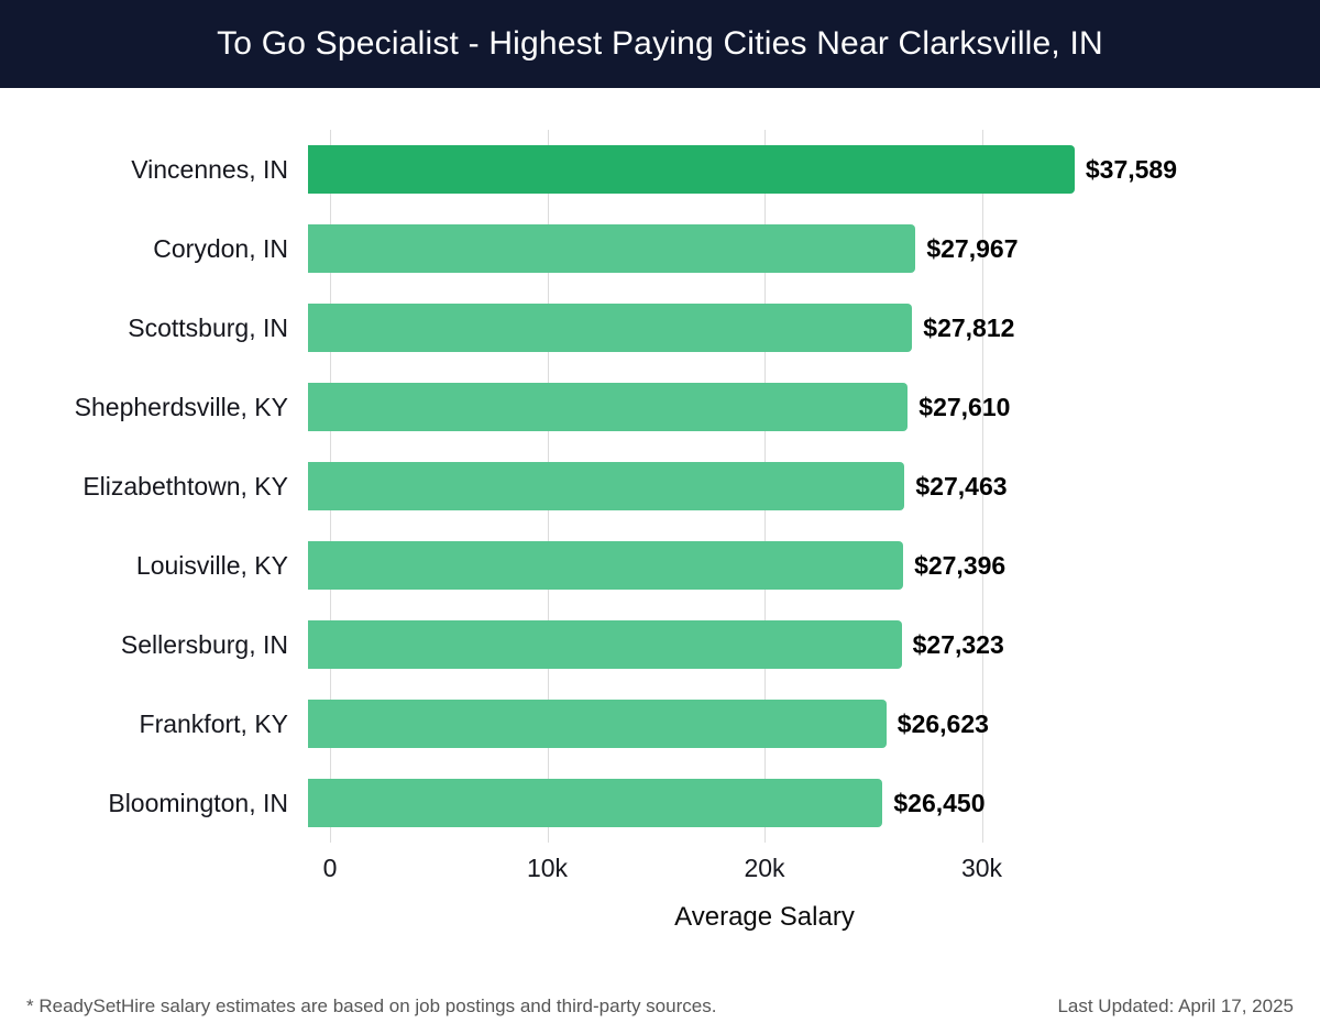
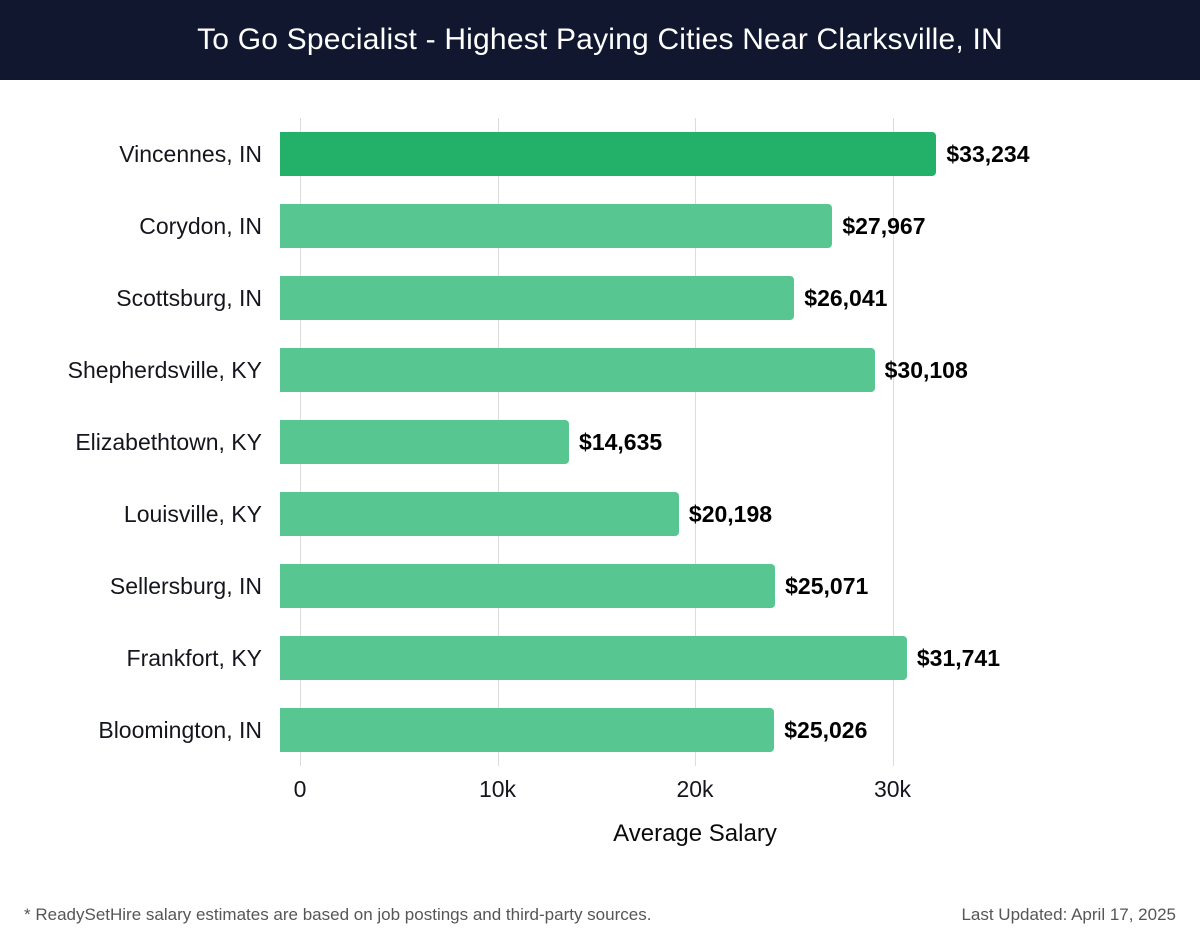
Vincennes, IN: $37,589 -> $33,234
Scottsburg, IN: $27,812 -> $26,041
Shepherdsville, KY: $27,610 -> $30,108
Elizabethtown, KY: $27,463 -> $14,635
Louisville, KY: $27,396 -> $20,198
Sellersburg, IN: $27,323 -> $25,071
Frankfort, KY: $26,623 -> $31,741
Bloomington, IN: $26,450 -> $25,026
